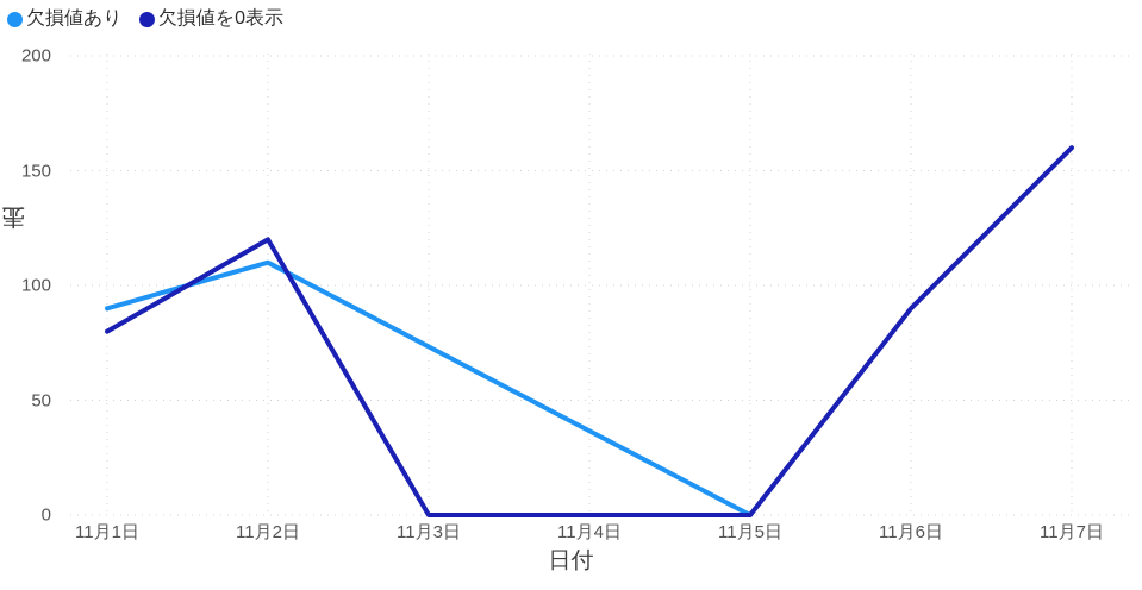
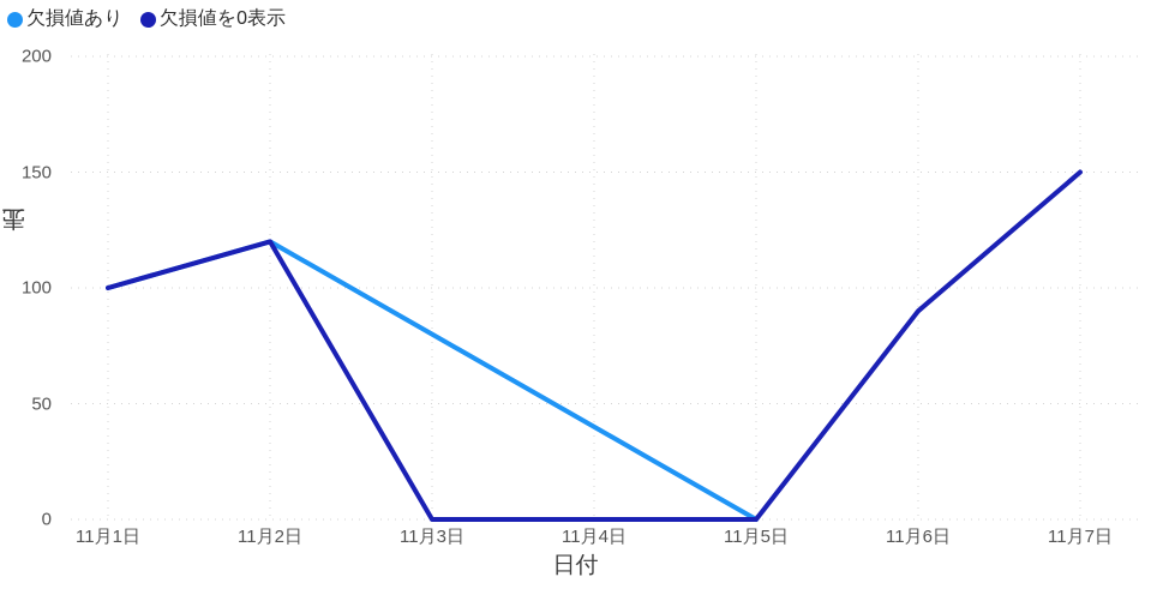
欠損値あり/11月1日: 90 -> 100
欠損値を0表示/11月1日: 80 -> 100
欠損値あり/11月2日: 110 -> 120
欠損値を0表示/11月7日: 160 -> 150
